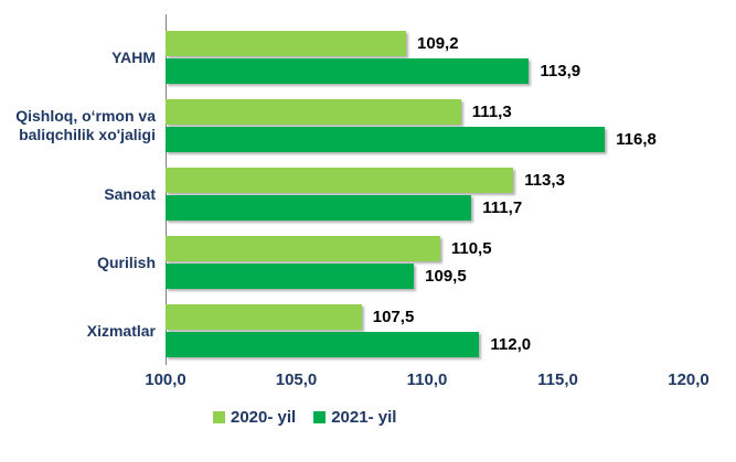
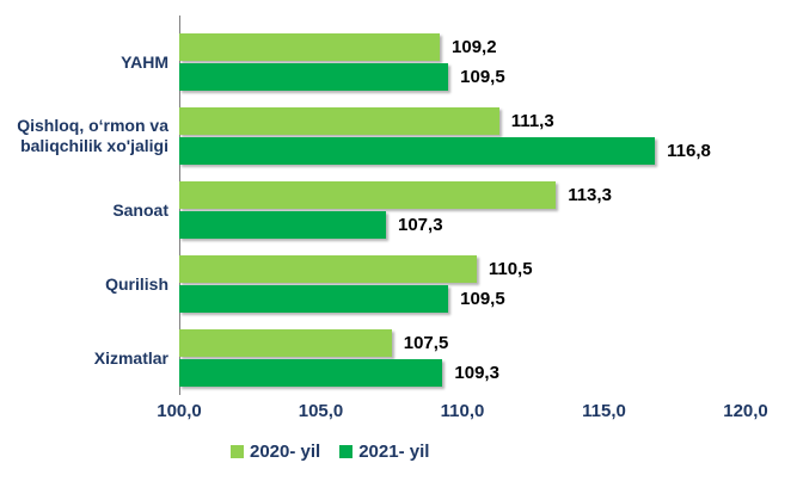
2021- yil/YAHM: 113,9 -> 109,5
2021- yil/Sanoat: 111,7 -> 107,3
2021- yil/Xizmatlar: 112,0 -> 109,3
